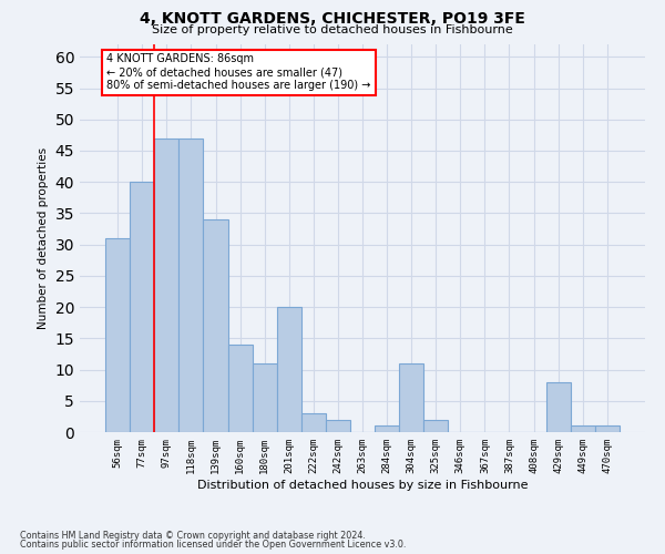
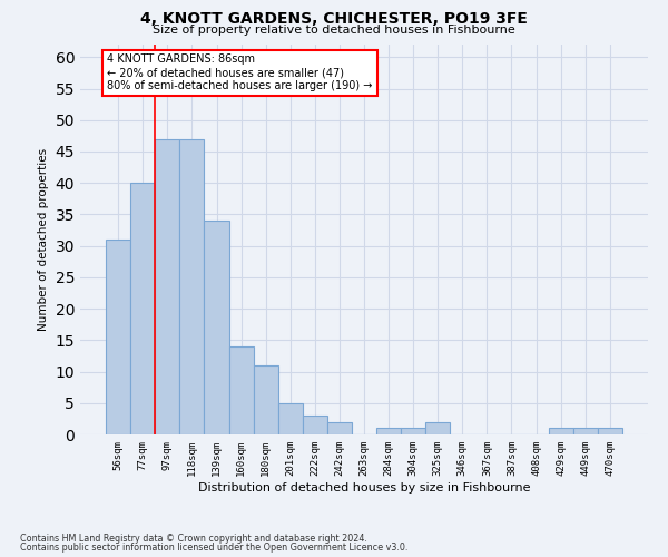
201sqm: 20 -> 5
304sqm: 11 -> 1
429sqm: 8 -> 1
